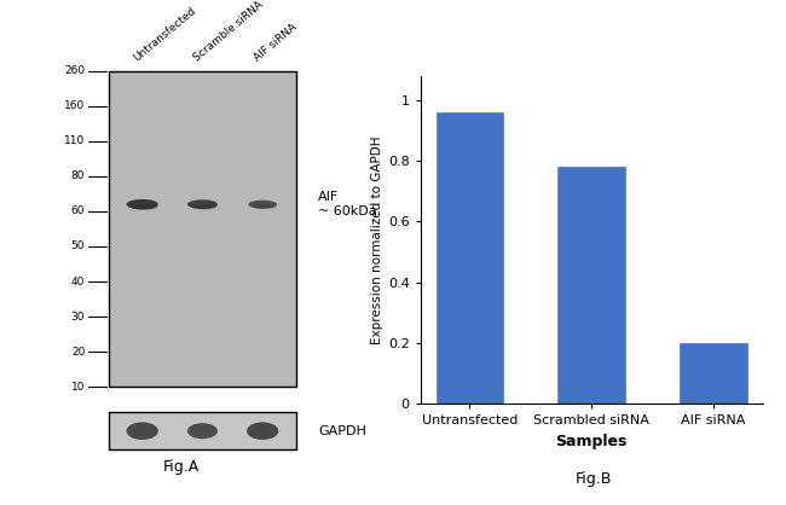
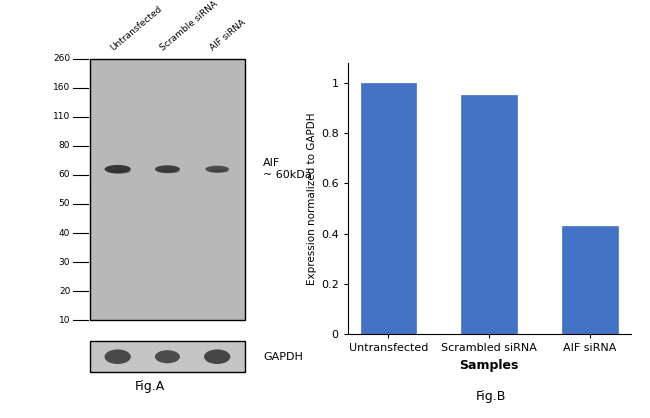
Untransfected: 0.96 -> 1.00
Scrambled siRNA: 0.78 -> 0.95
AIF siRNA: 0.20 -> 0.43
